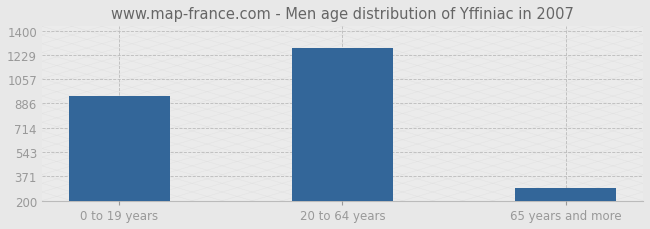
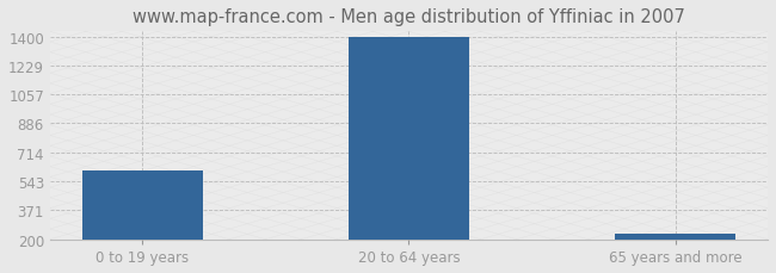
0 to 19 years: 940 -> 610
20 to 64 years: 1280 -> 1400
65 years and more: 290 -> 230
